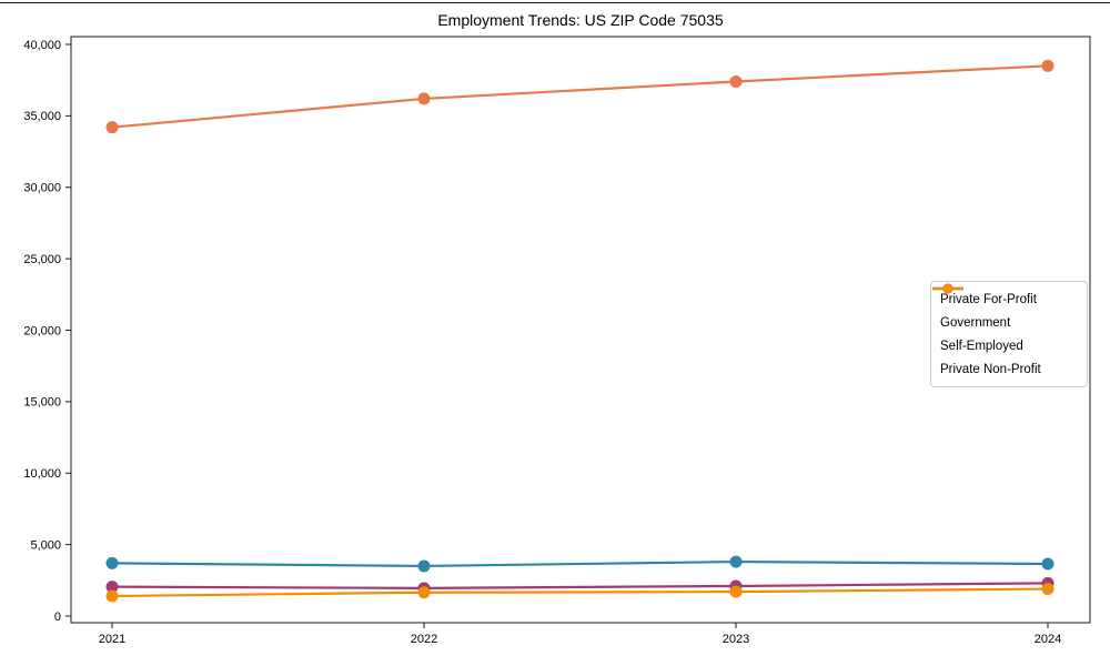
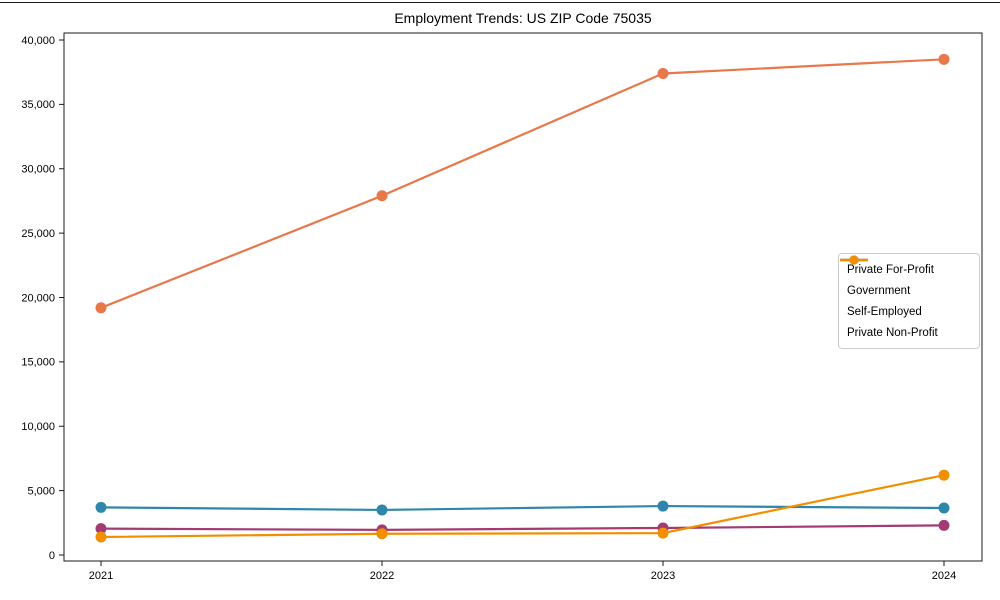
Private For-Profit/2021: 34200 -> 19200
Private For-Profit/2022: 36200 -> 27900
Private Non-Profit/2024: 1900 -> 6200
